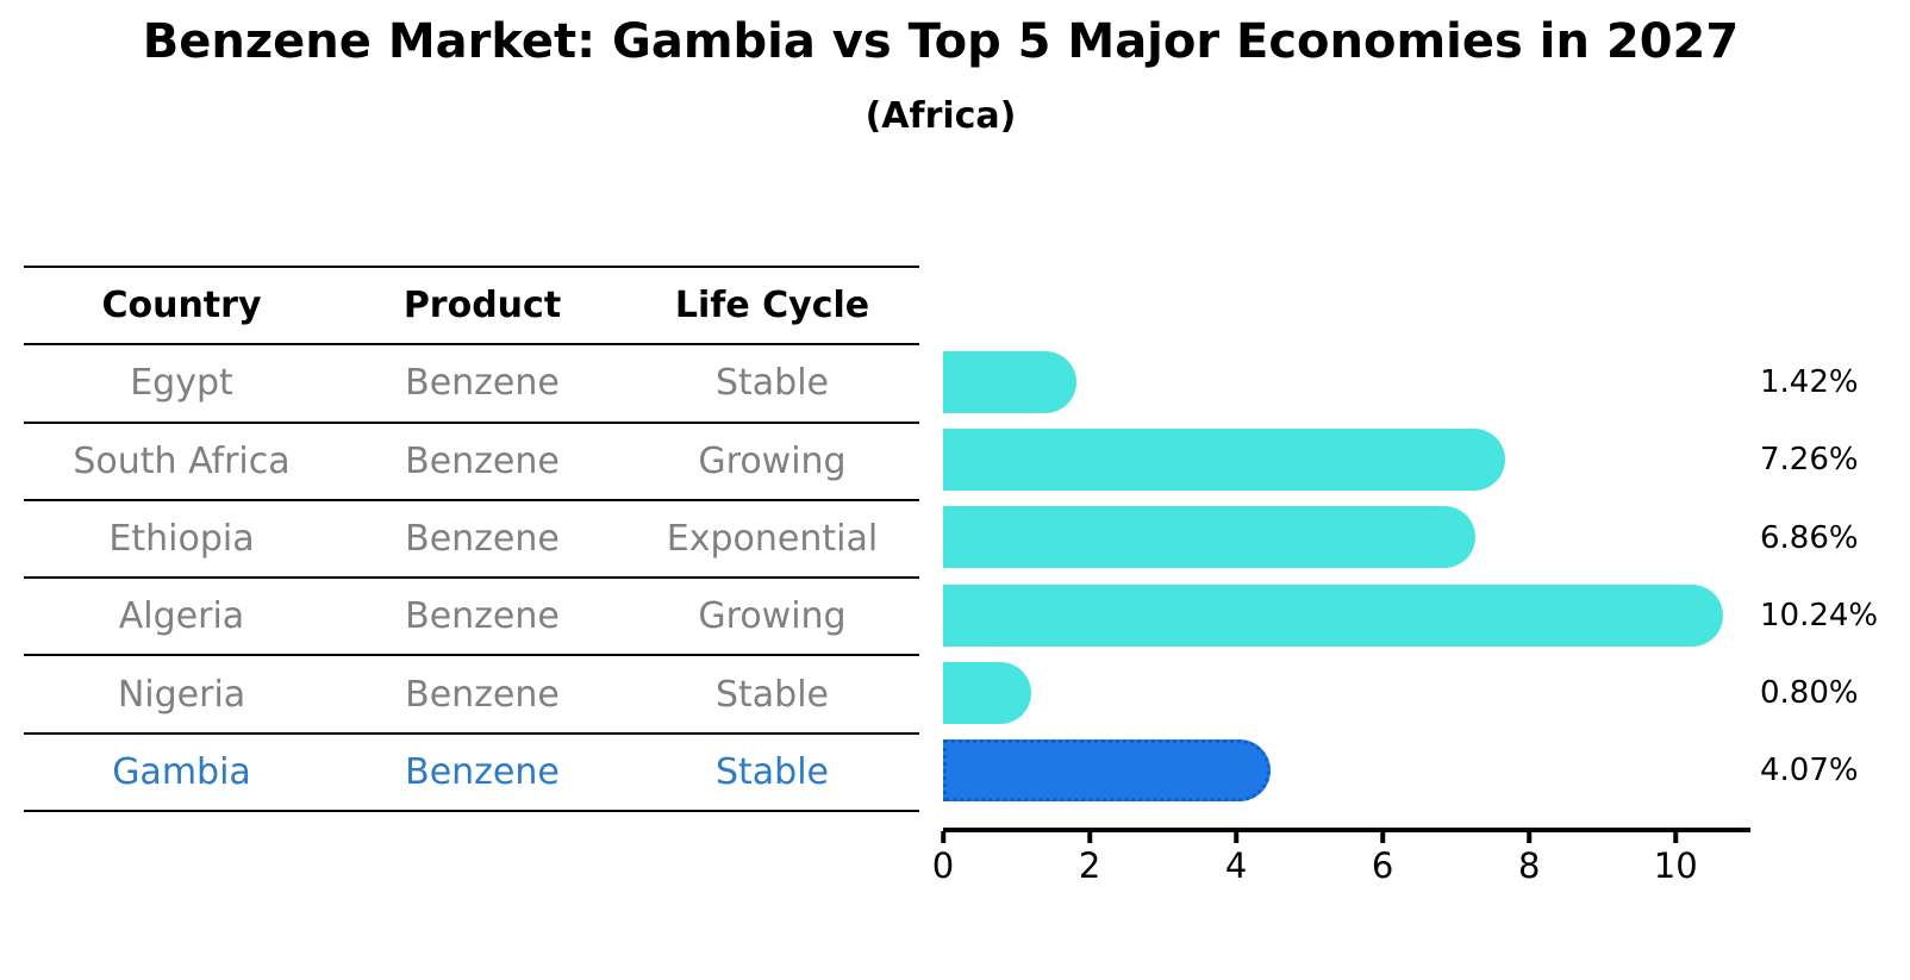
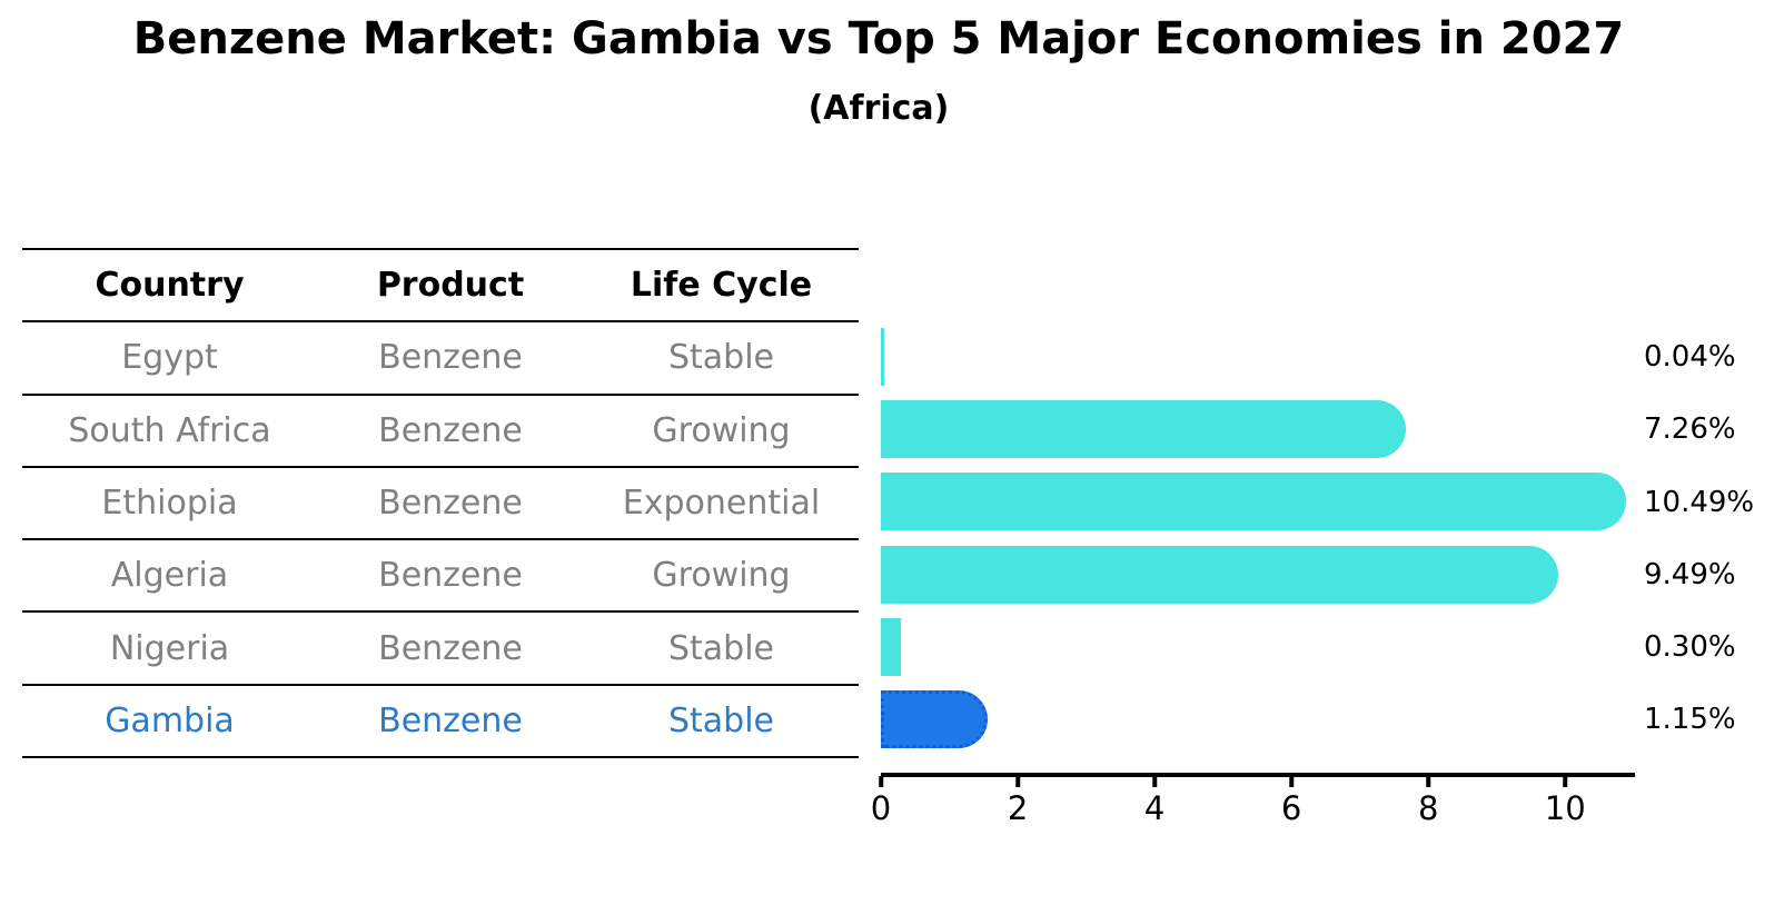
Egypt: 1.42% -> 0.04%
Ethiopia: 6.86% -> 10.49%
Algeria: 10.24% -> 9.49%
Nigeria: 0.80% -> 0.30%
Gambia: 4.07% -> 1.15%
